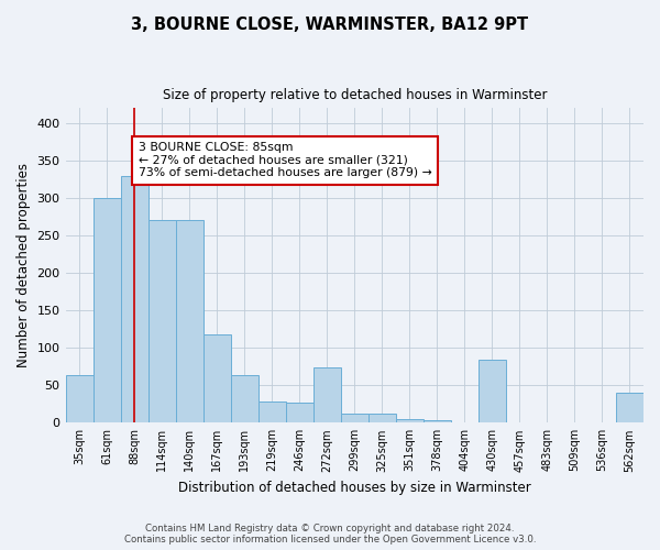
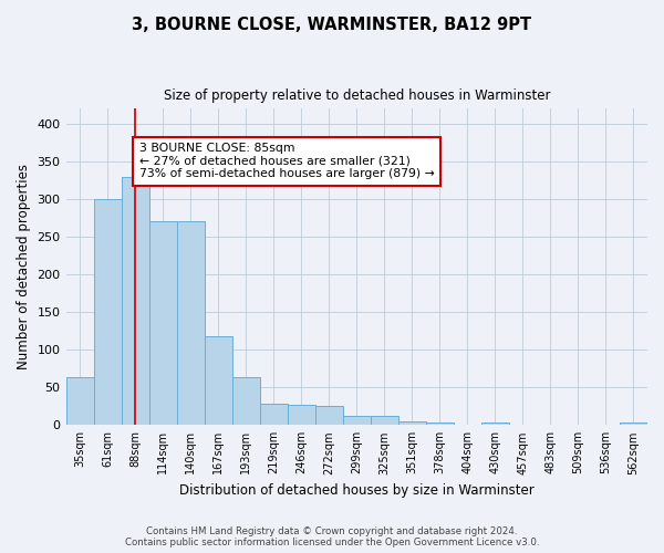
272sqm: 74 -> 25
430sqm: 84 -> 4
562sqm: 40 -> 4
